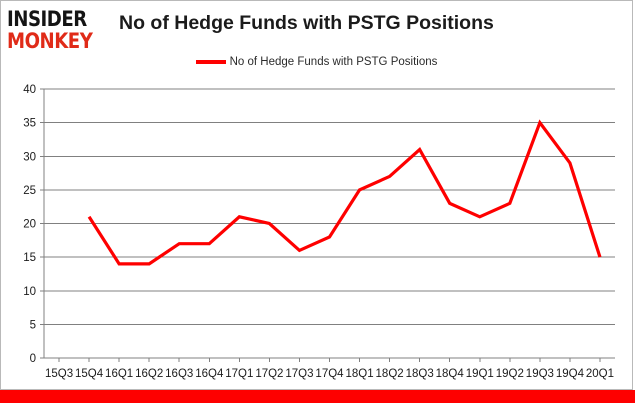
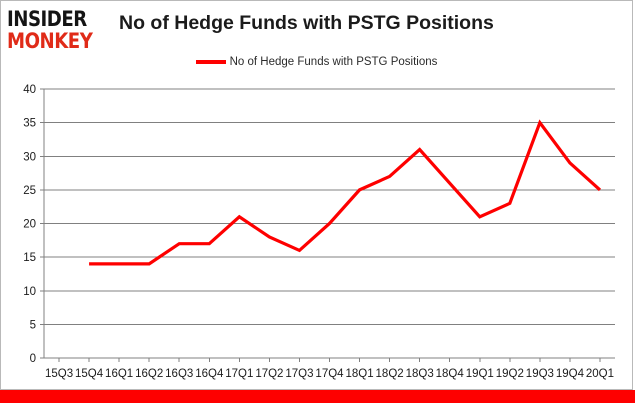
15Q4: 21 -> 14
17Q2: 20 -> 18
17Q4: 18 -> 20
18Q4: 23 -> 26
20Q1: 15 -> 25
